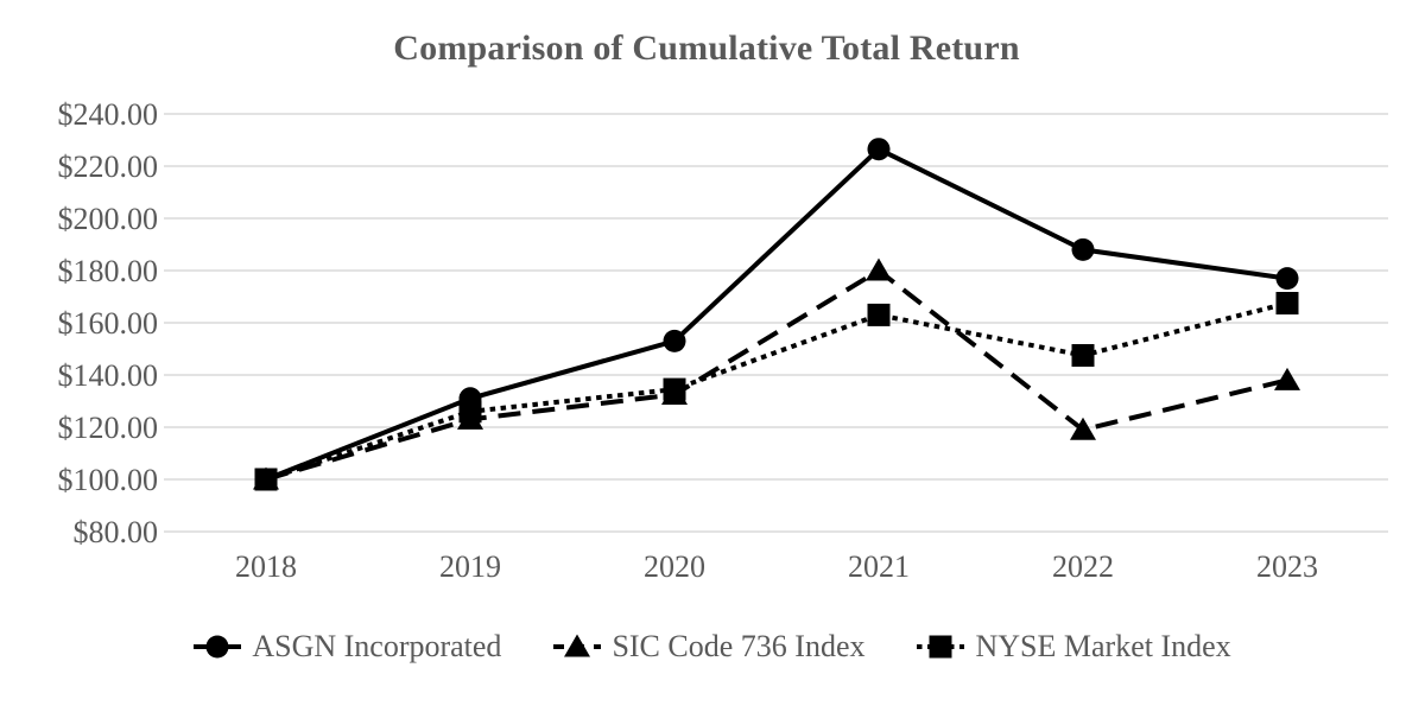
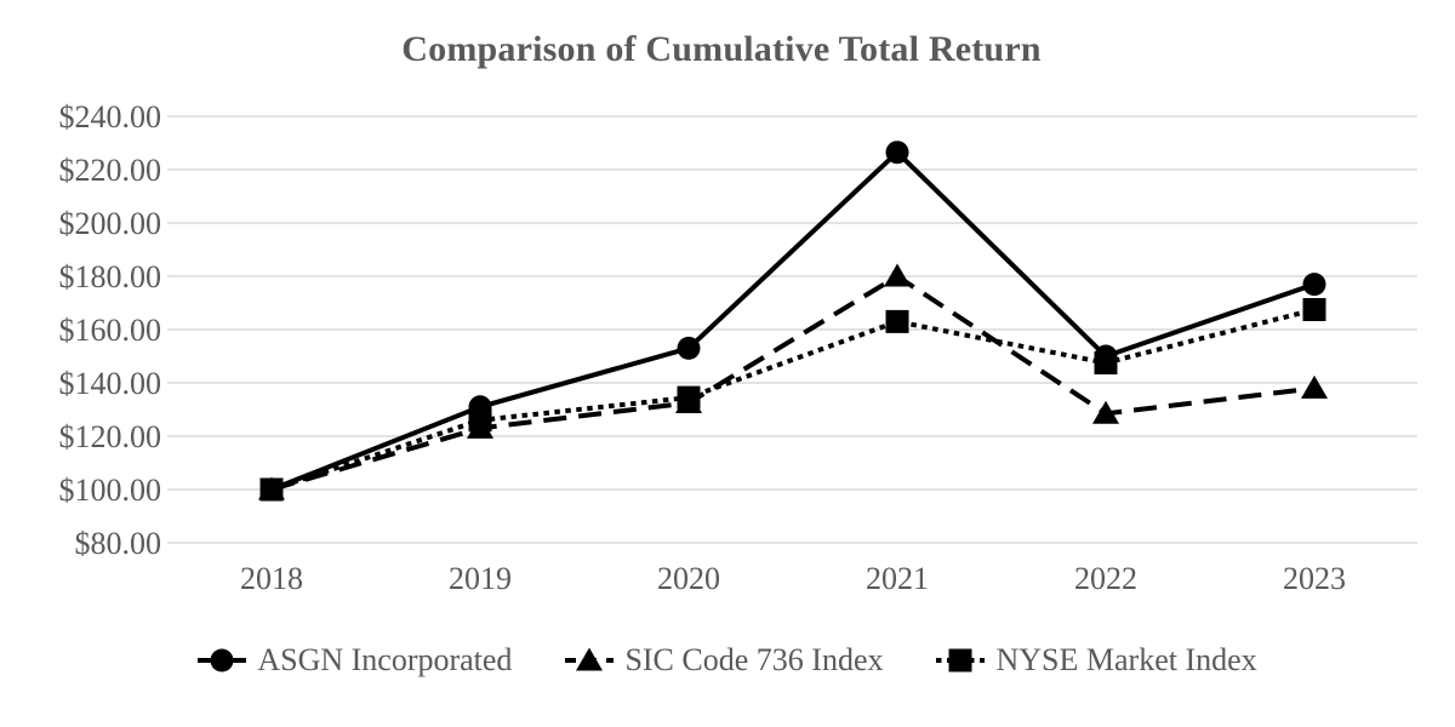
ASGN Incorporated/2022: $188 -> $150
SIC Code 736 Index/2022: $119 -> $128
